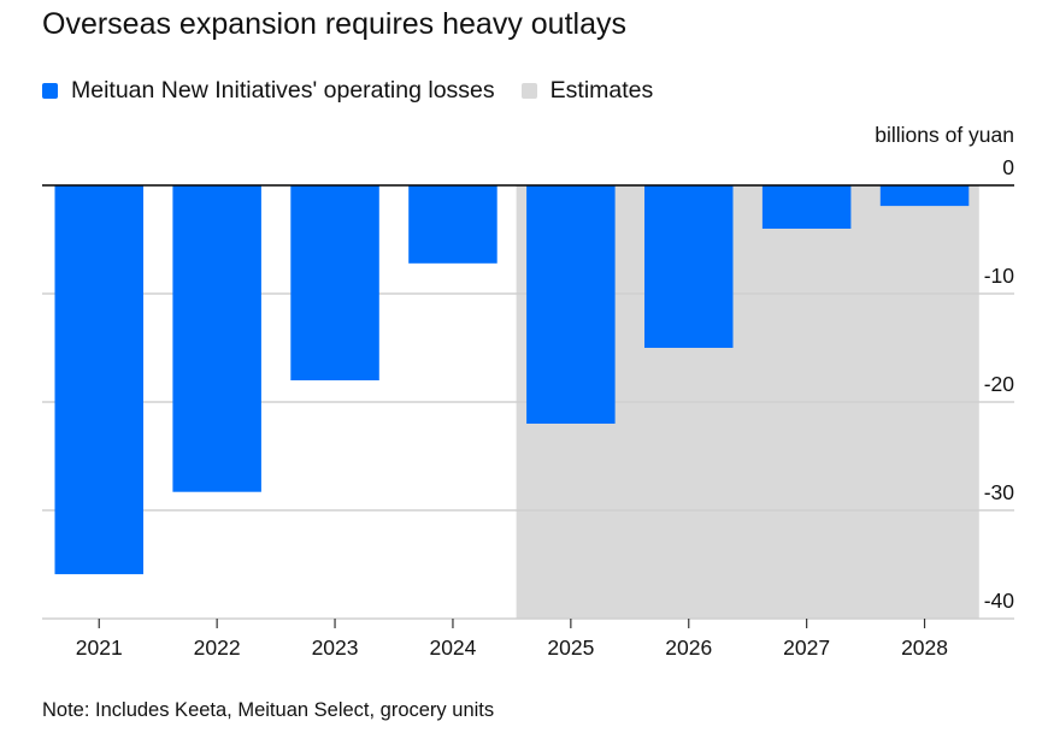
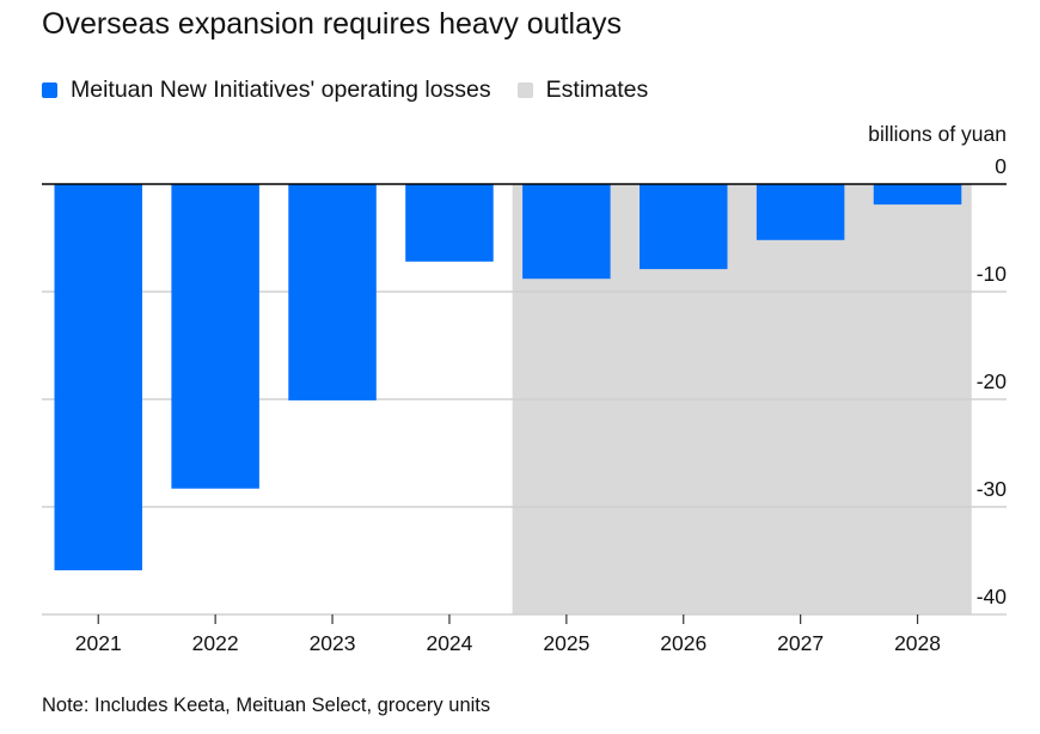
2023: -18 -> -20
2025: -22 -> -9
2026: -15 -> -8
2027: -4 -> -5
